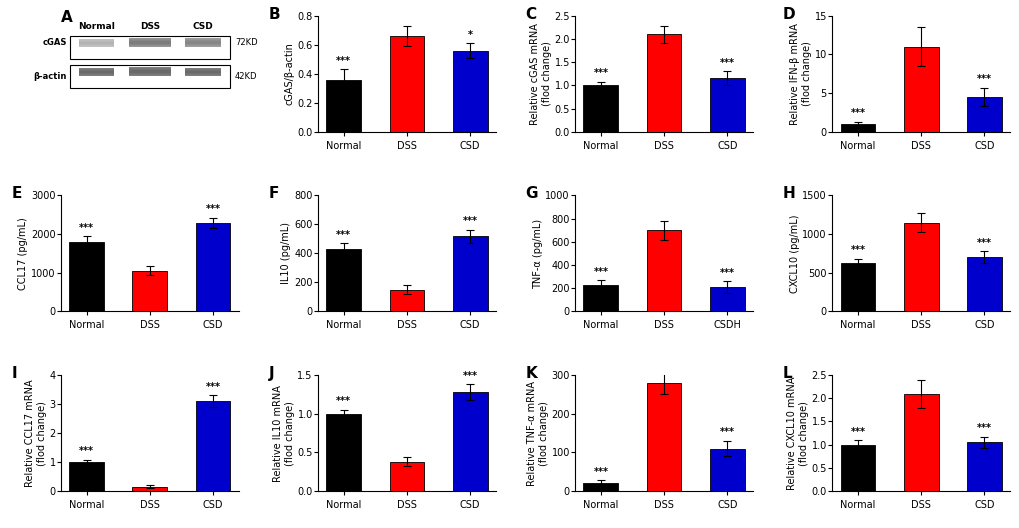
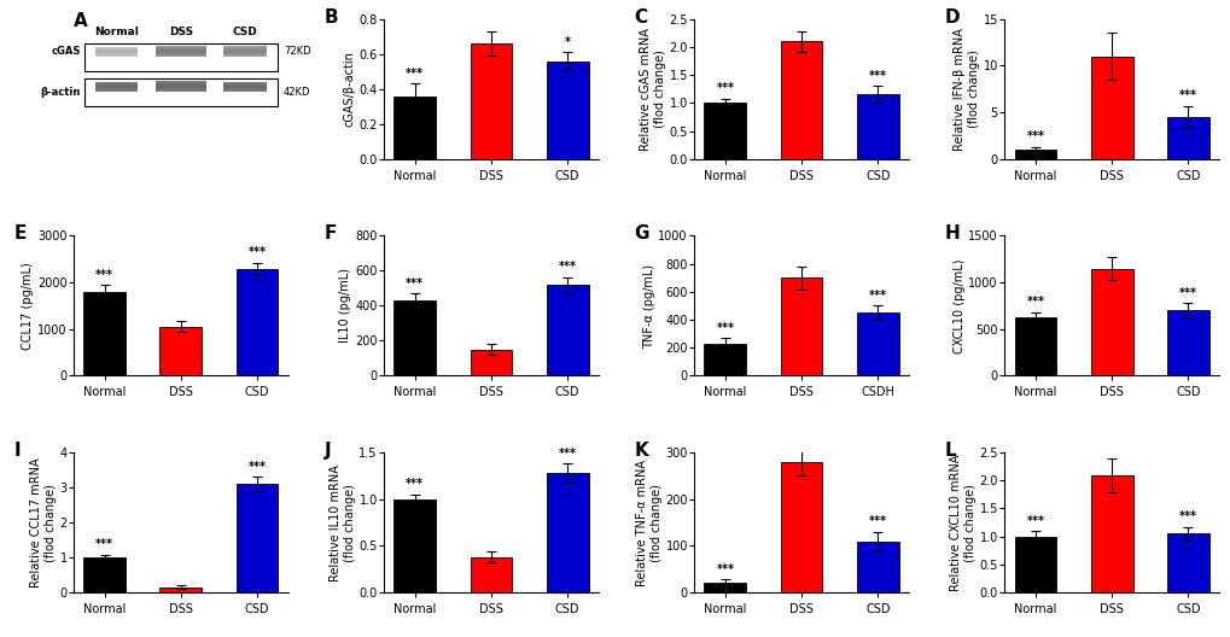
CSDH: 210 -> 450
